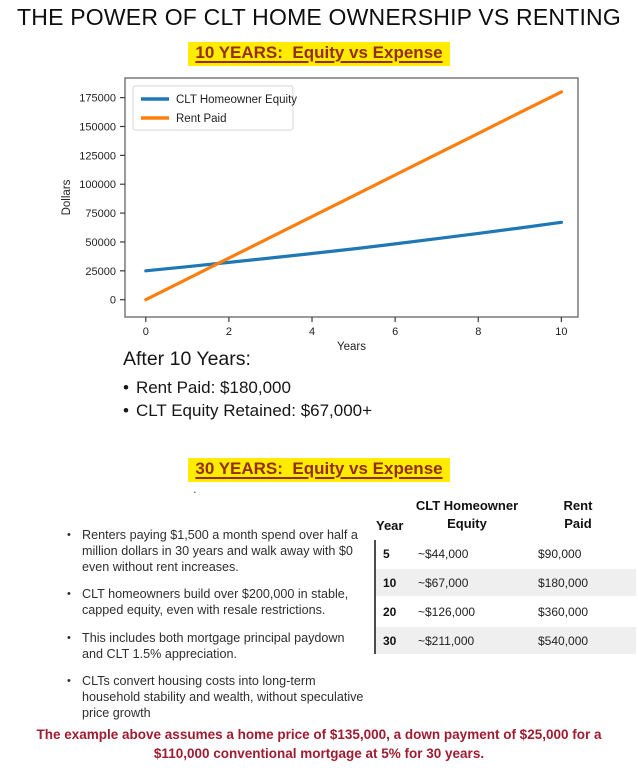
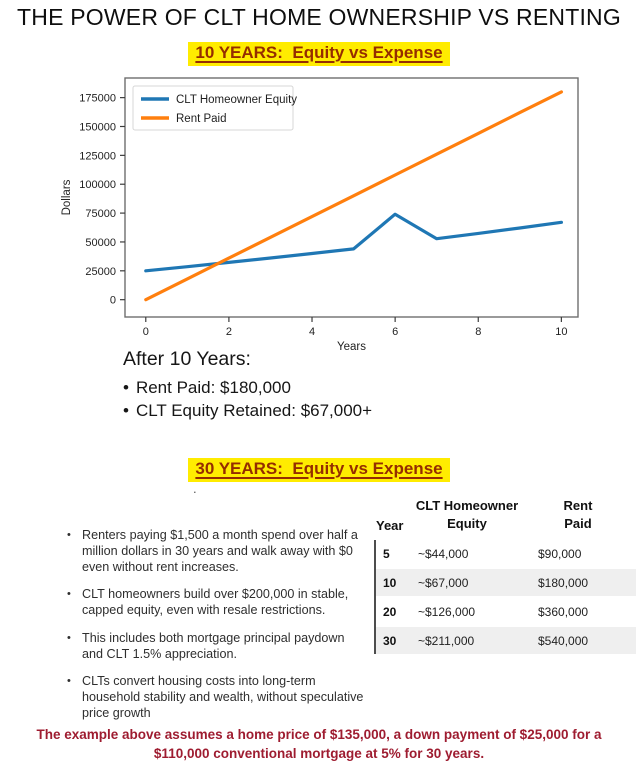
CLT Homeowner Equity/6: 48000 -> 74000
